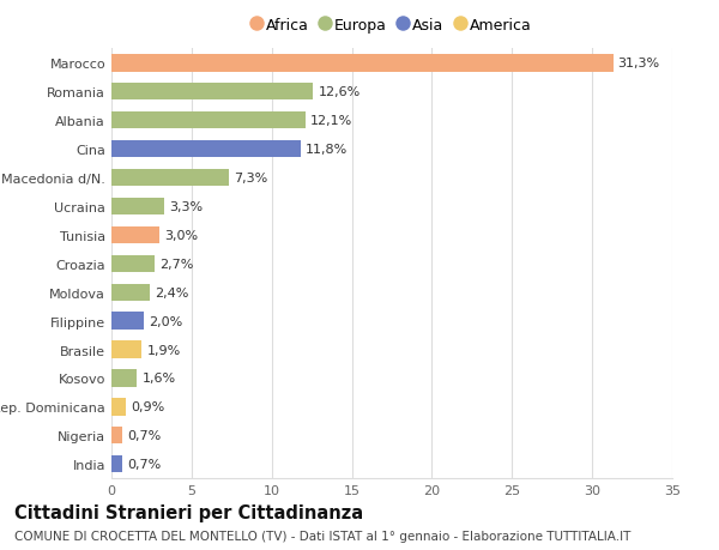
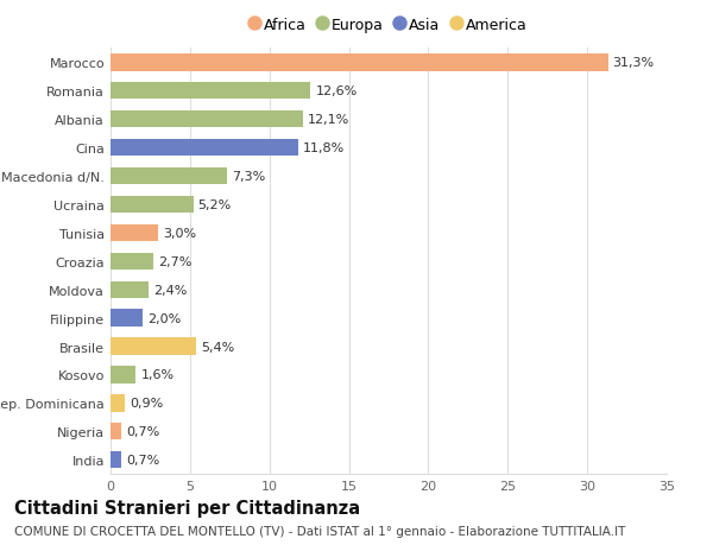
Ucraina: 3,3% -> 5,2%
Brasile: 1,9% -> 5,4%
